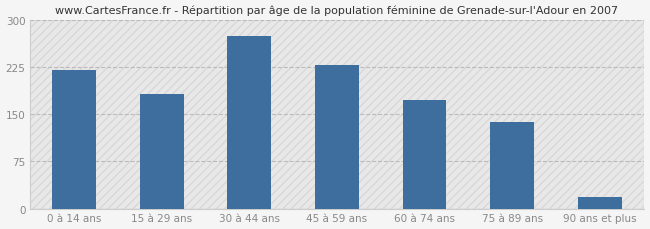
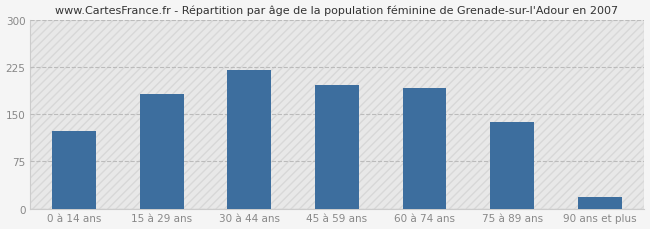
0 à 14 ans: 220 -> 124
30 à 44 ans: 275 -> 220
45 à 59 ans: 228 -> 196
60 à 74 ans: 172 -> 192
